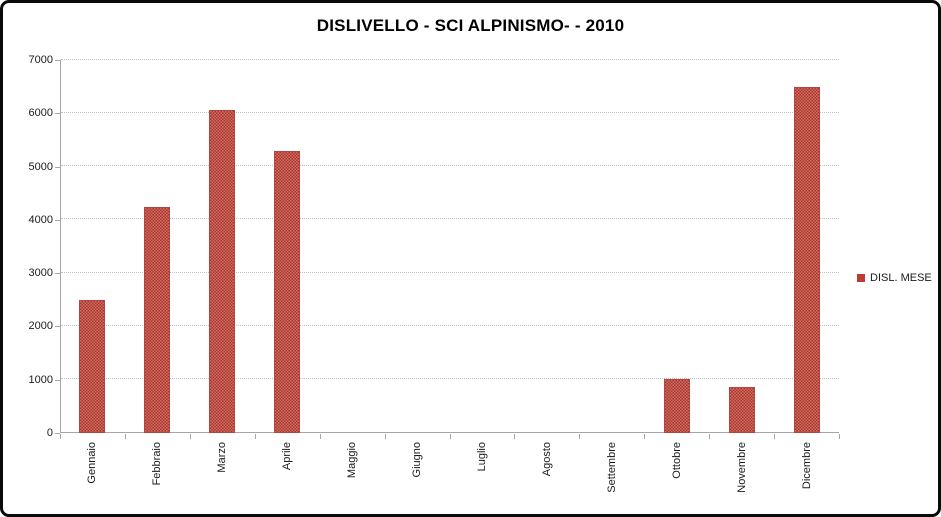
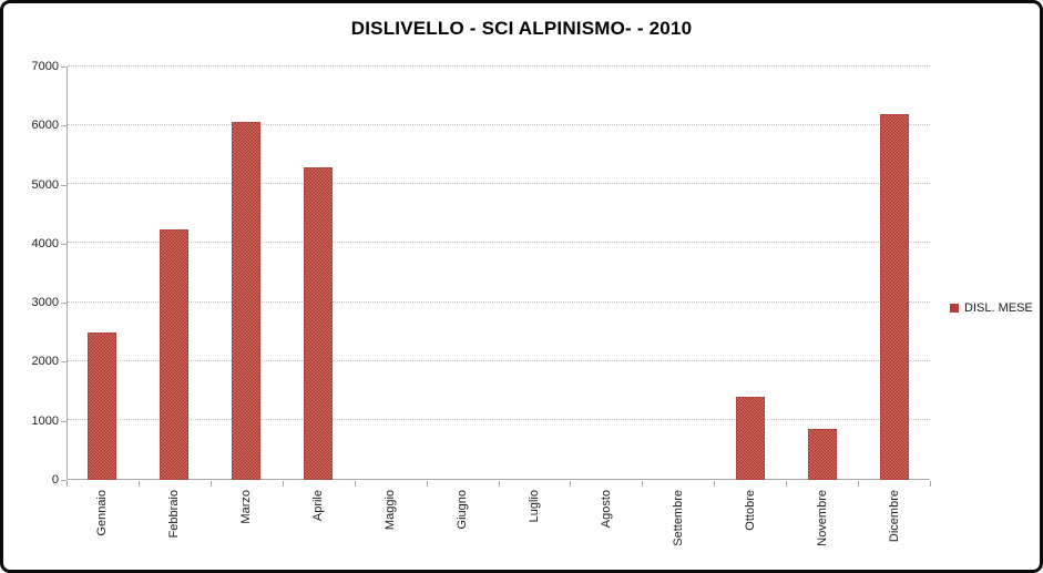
Ottobre: 1000 -> 1400
Dicembre: 6500 -> 6200
